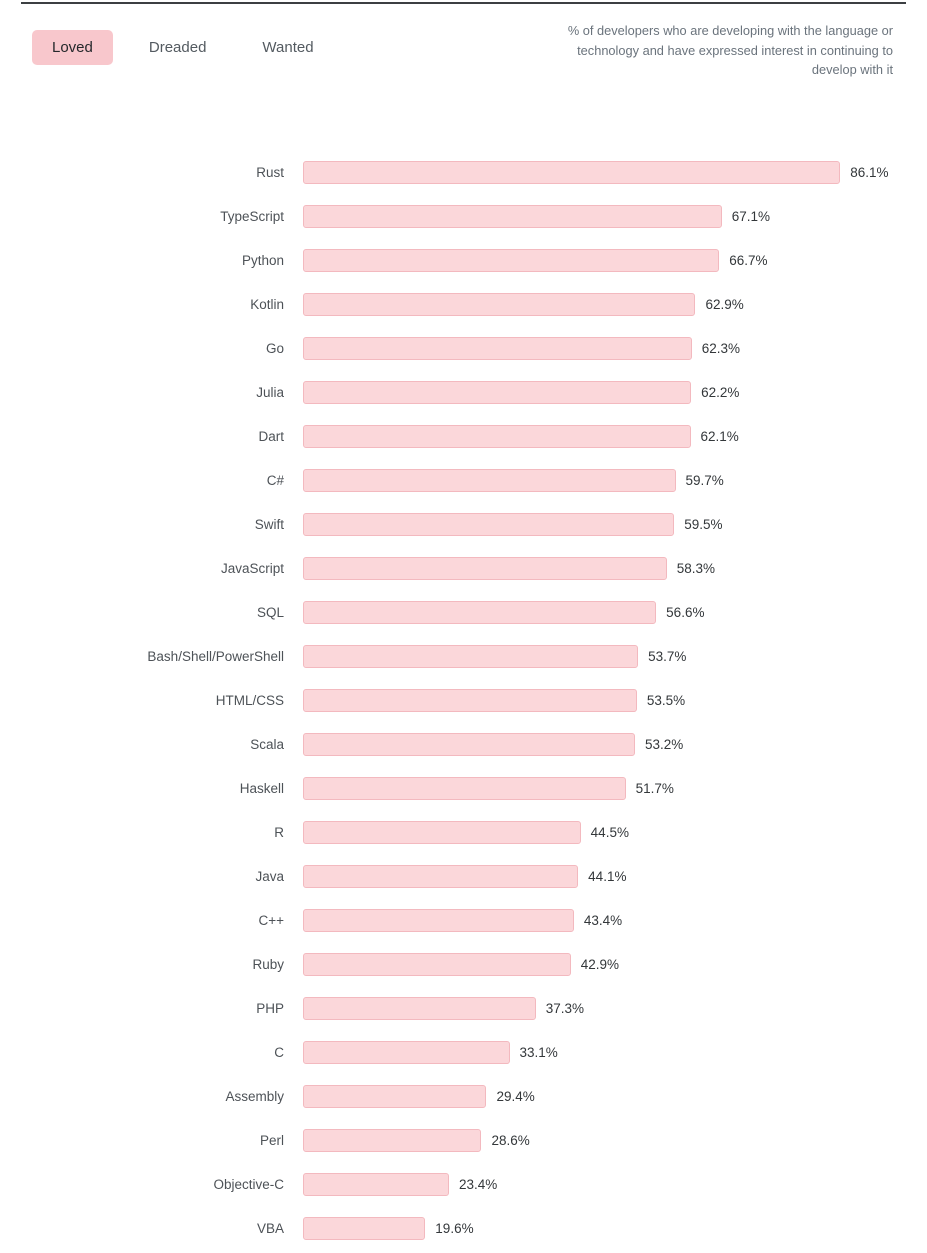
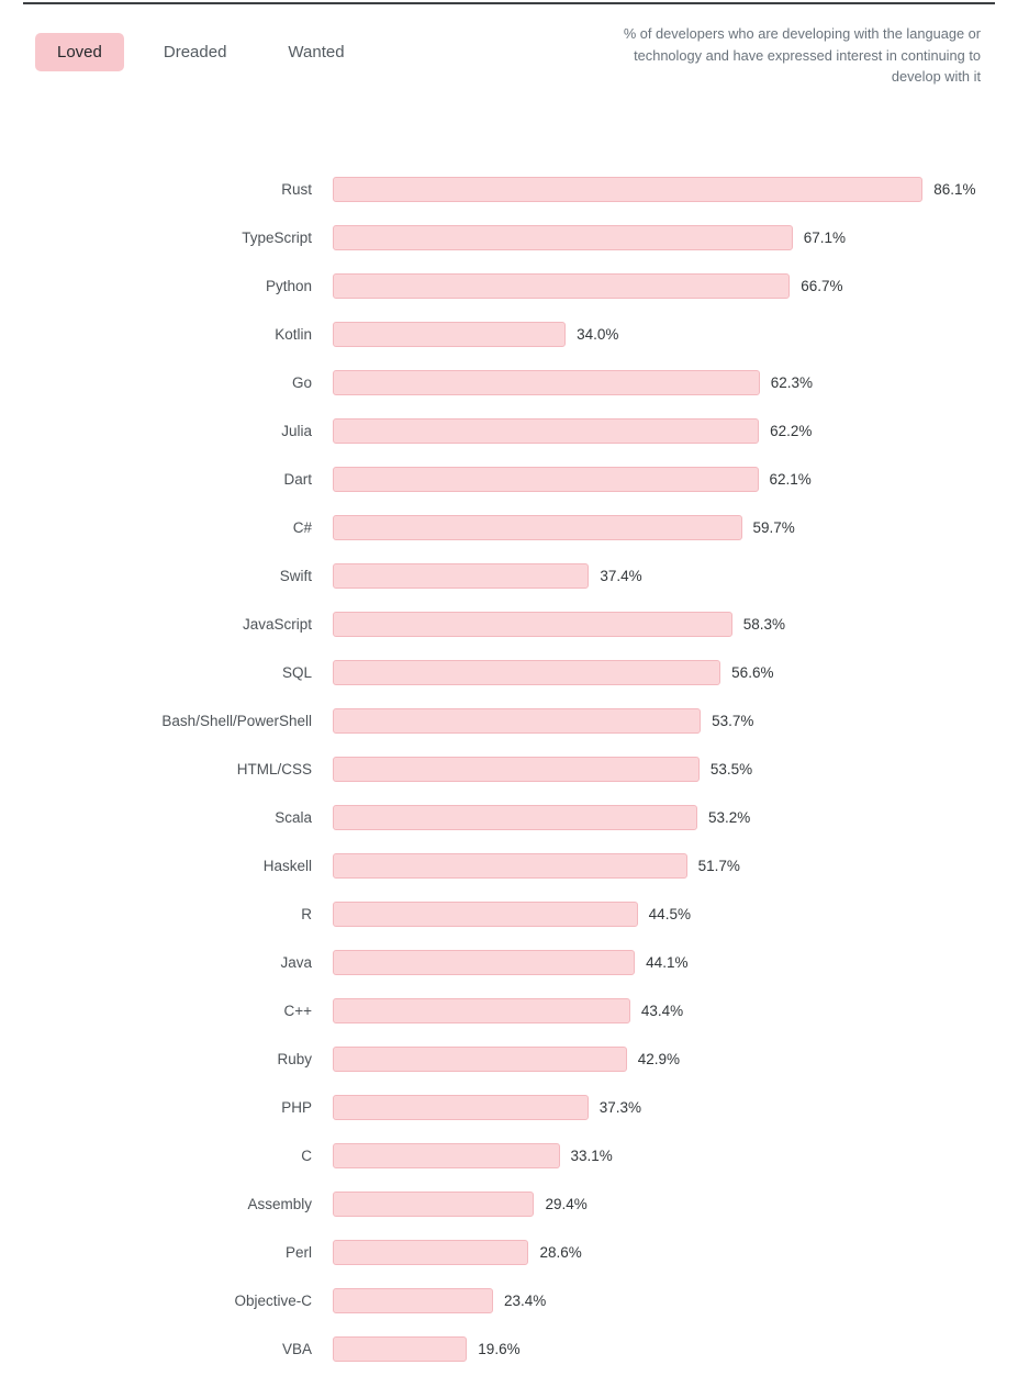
Kotlin: 62.9% -> 34.0%
Swift: 59.5% -> 37.4%
